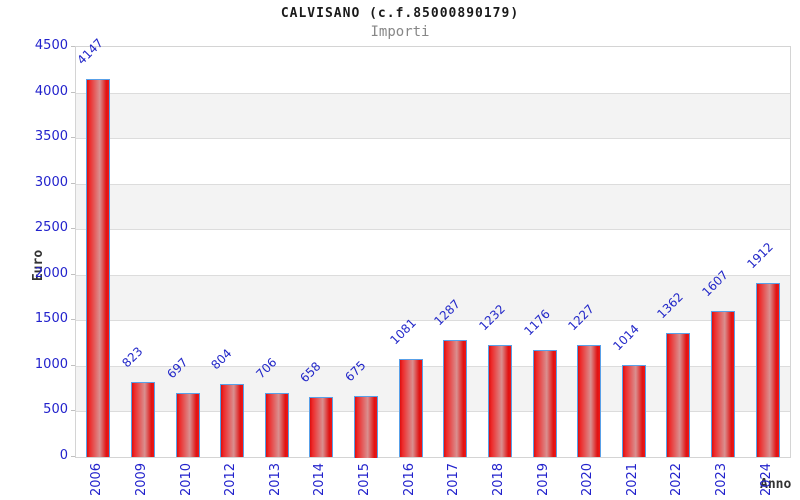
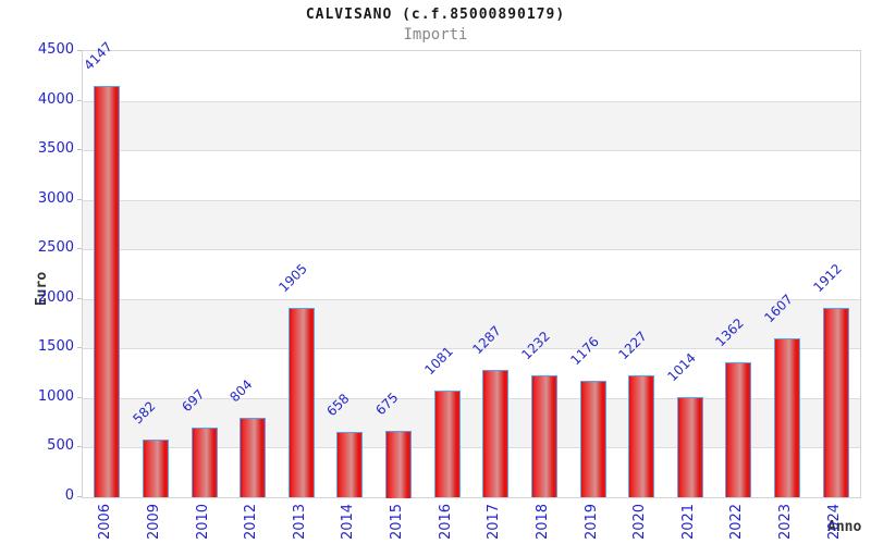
2009: 823 -> 582
2013: 706 -> 1905
